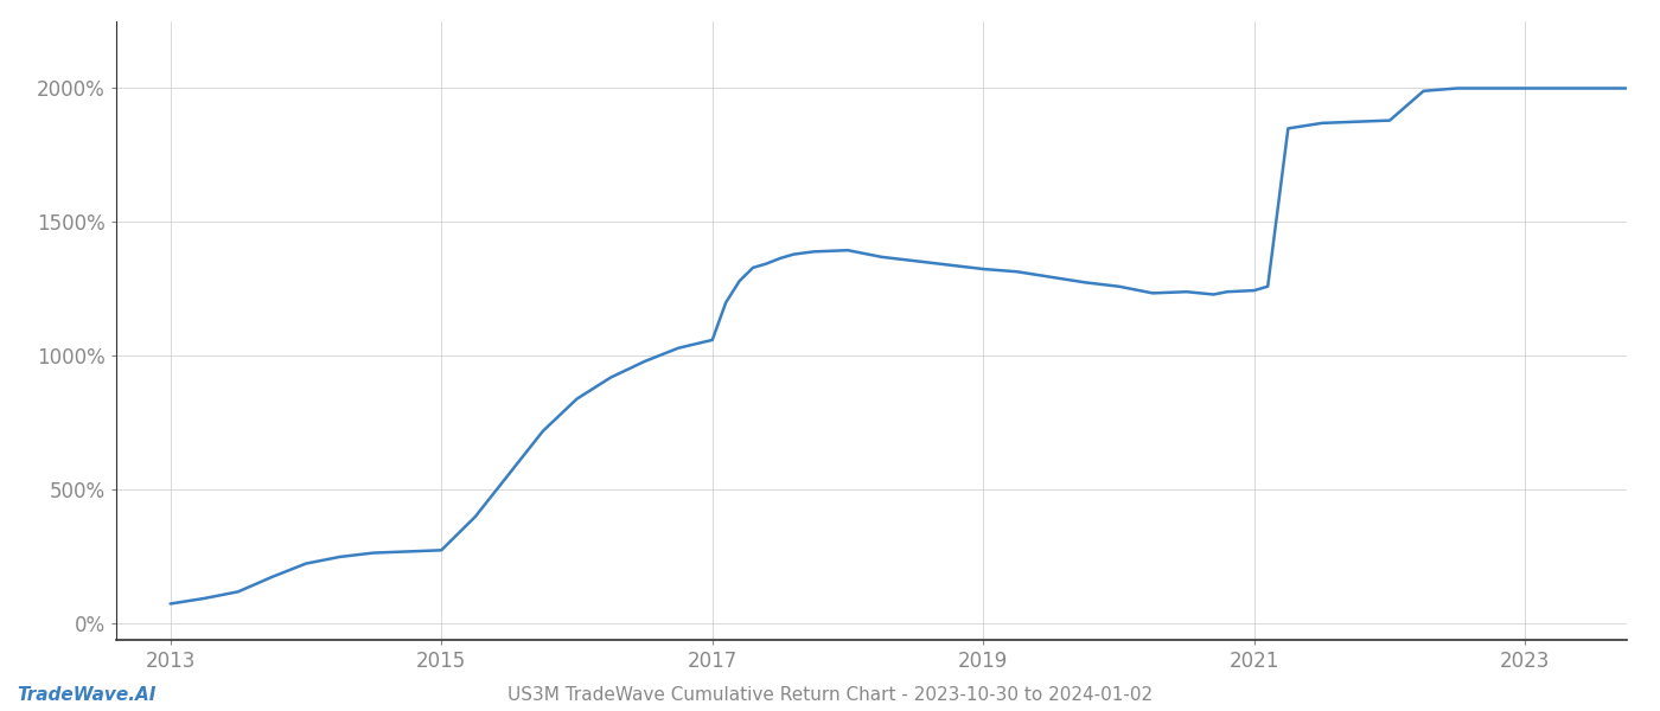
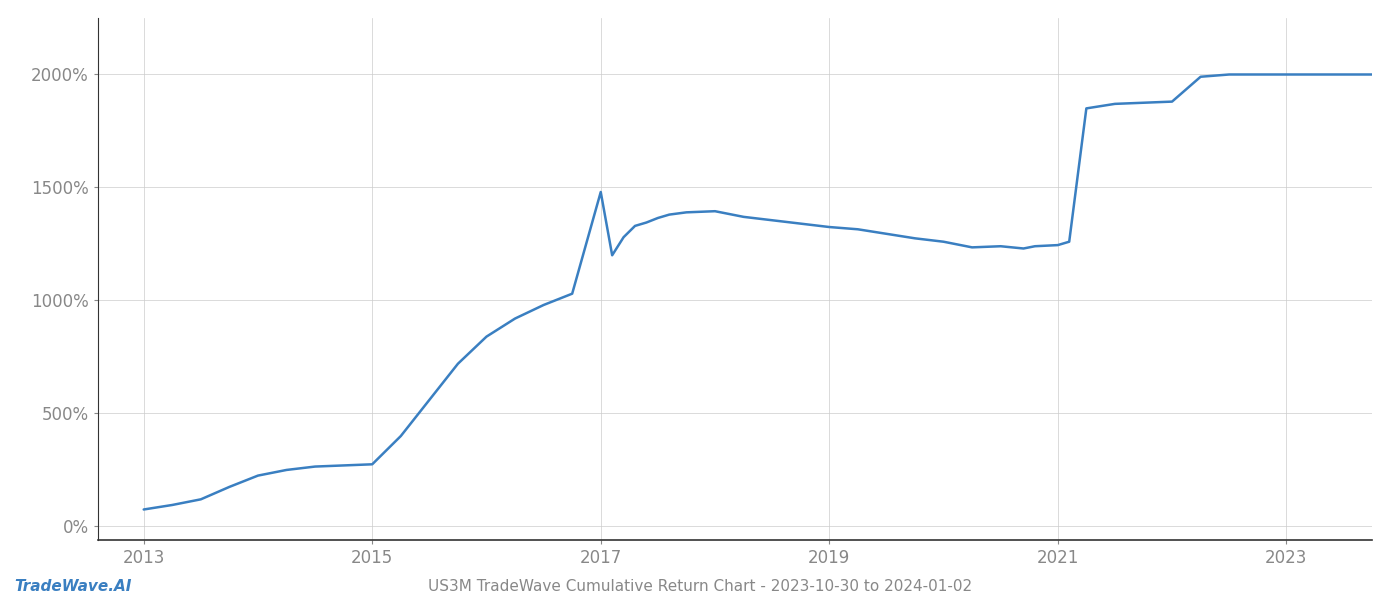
2017: 1060% -> 1480%
